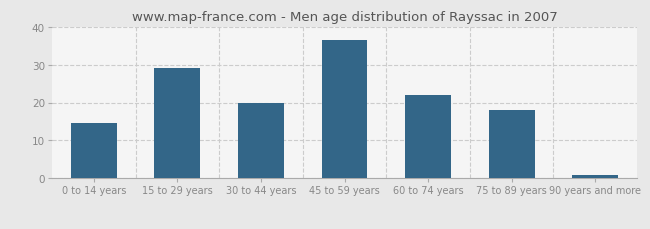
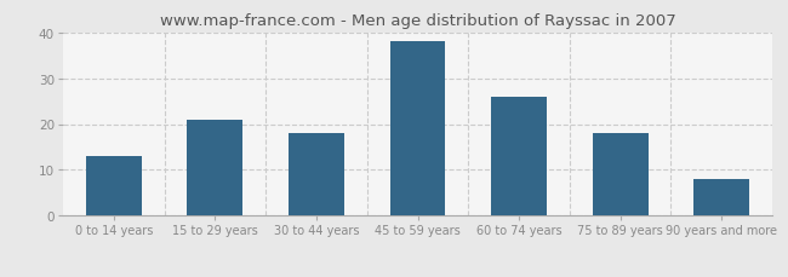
0 to 14 years: 14.5 -> 13.0
15 to 29 years: 29.0 -> 21.0
30 to 44 years: 20.0 -> 18.0
45 to 59 years: 36.5 -> 38.0
60 to 74 years: 22.0 -> 26.0
90 years and more: 1.0 -> 8.0
